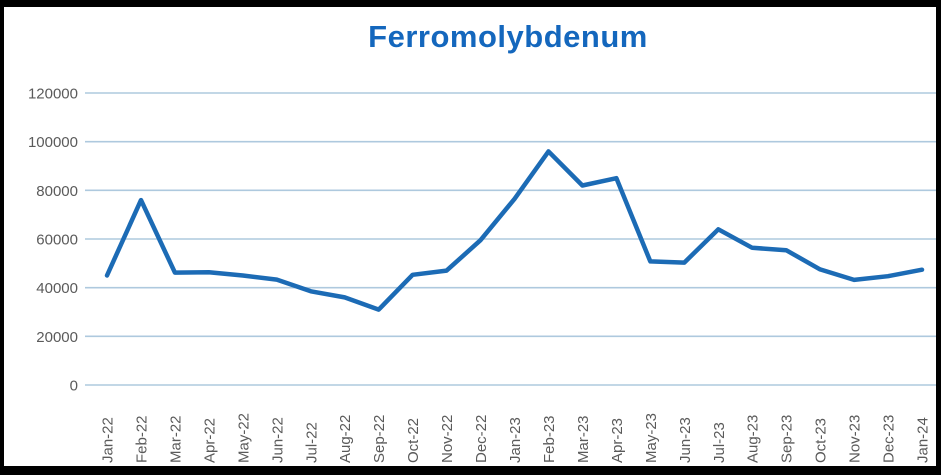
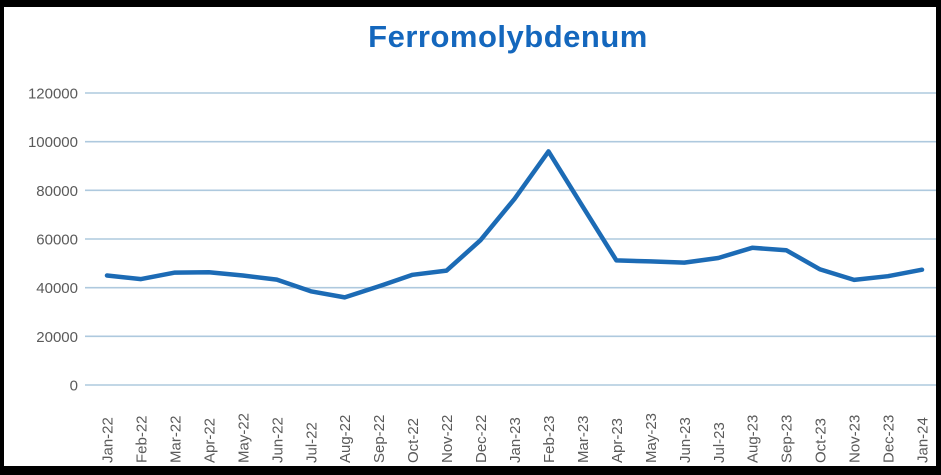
Feb-22: 76000 -> 44000
Sep-22: 31000 -> 40000
Mar-23: 82000 -> 74000
Apr-23: 85000 -> 51000
Jul-23: 64000 -> 52000
